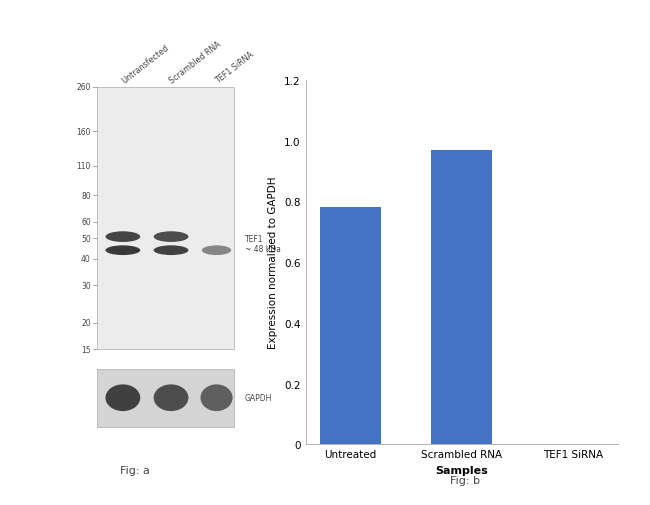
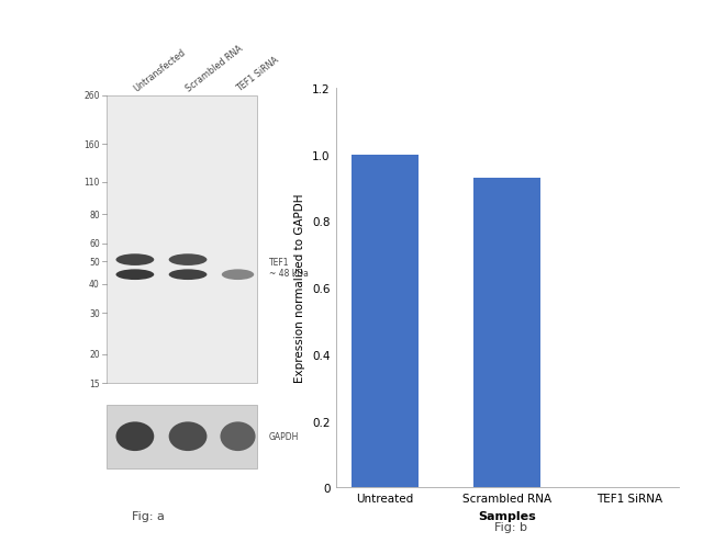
Untreated: 0.78 -> 1.00
Scrambled RNA: 0.97 -> 0.93
